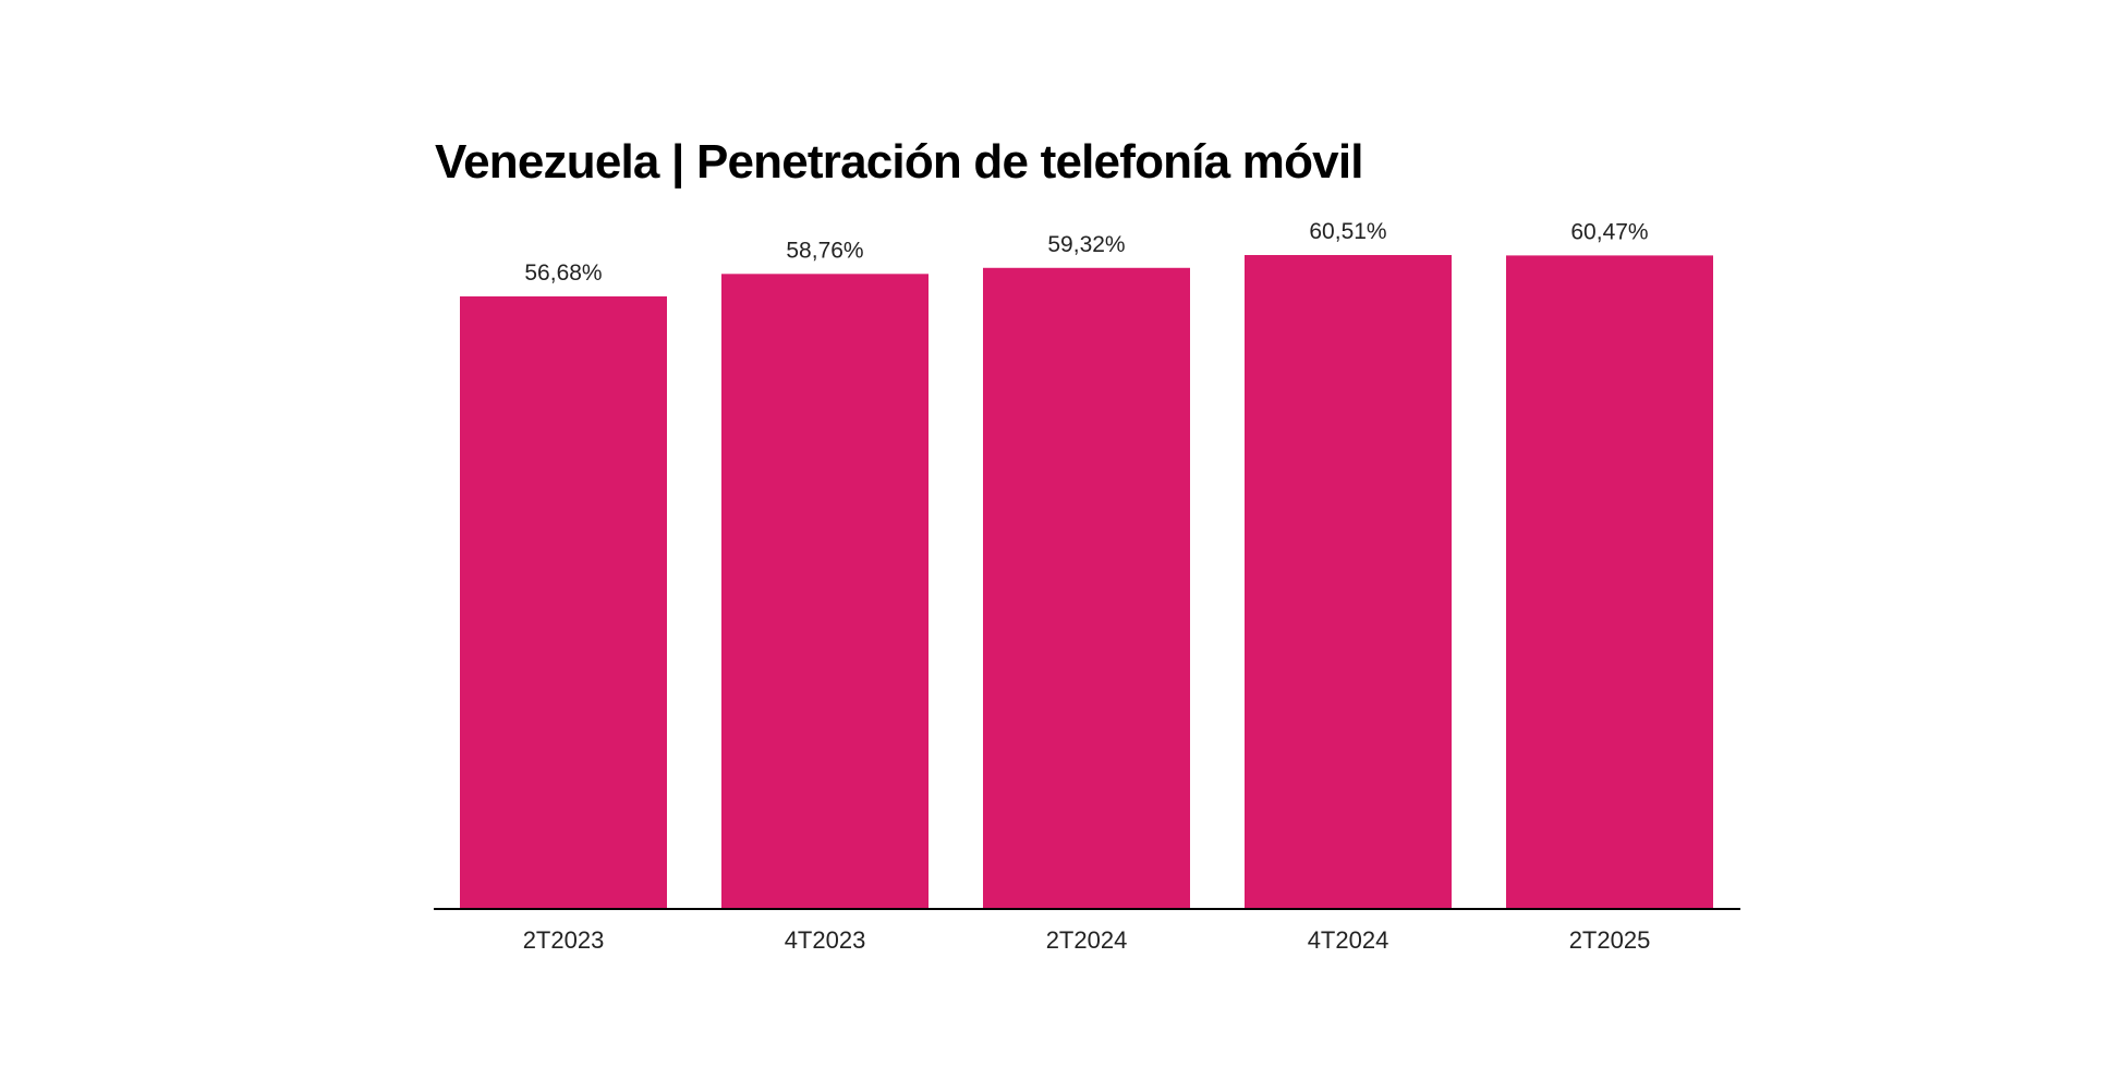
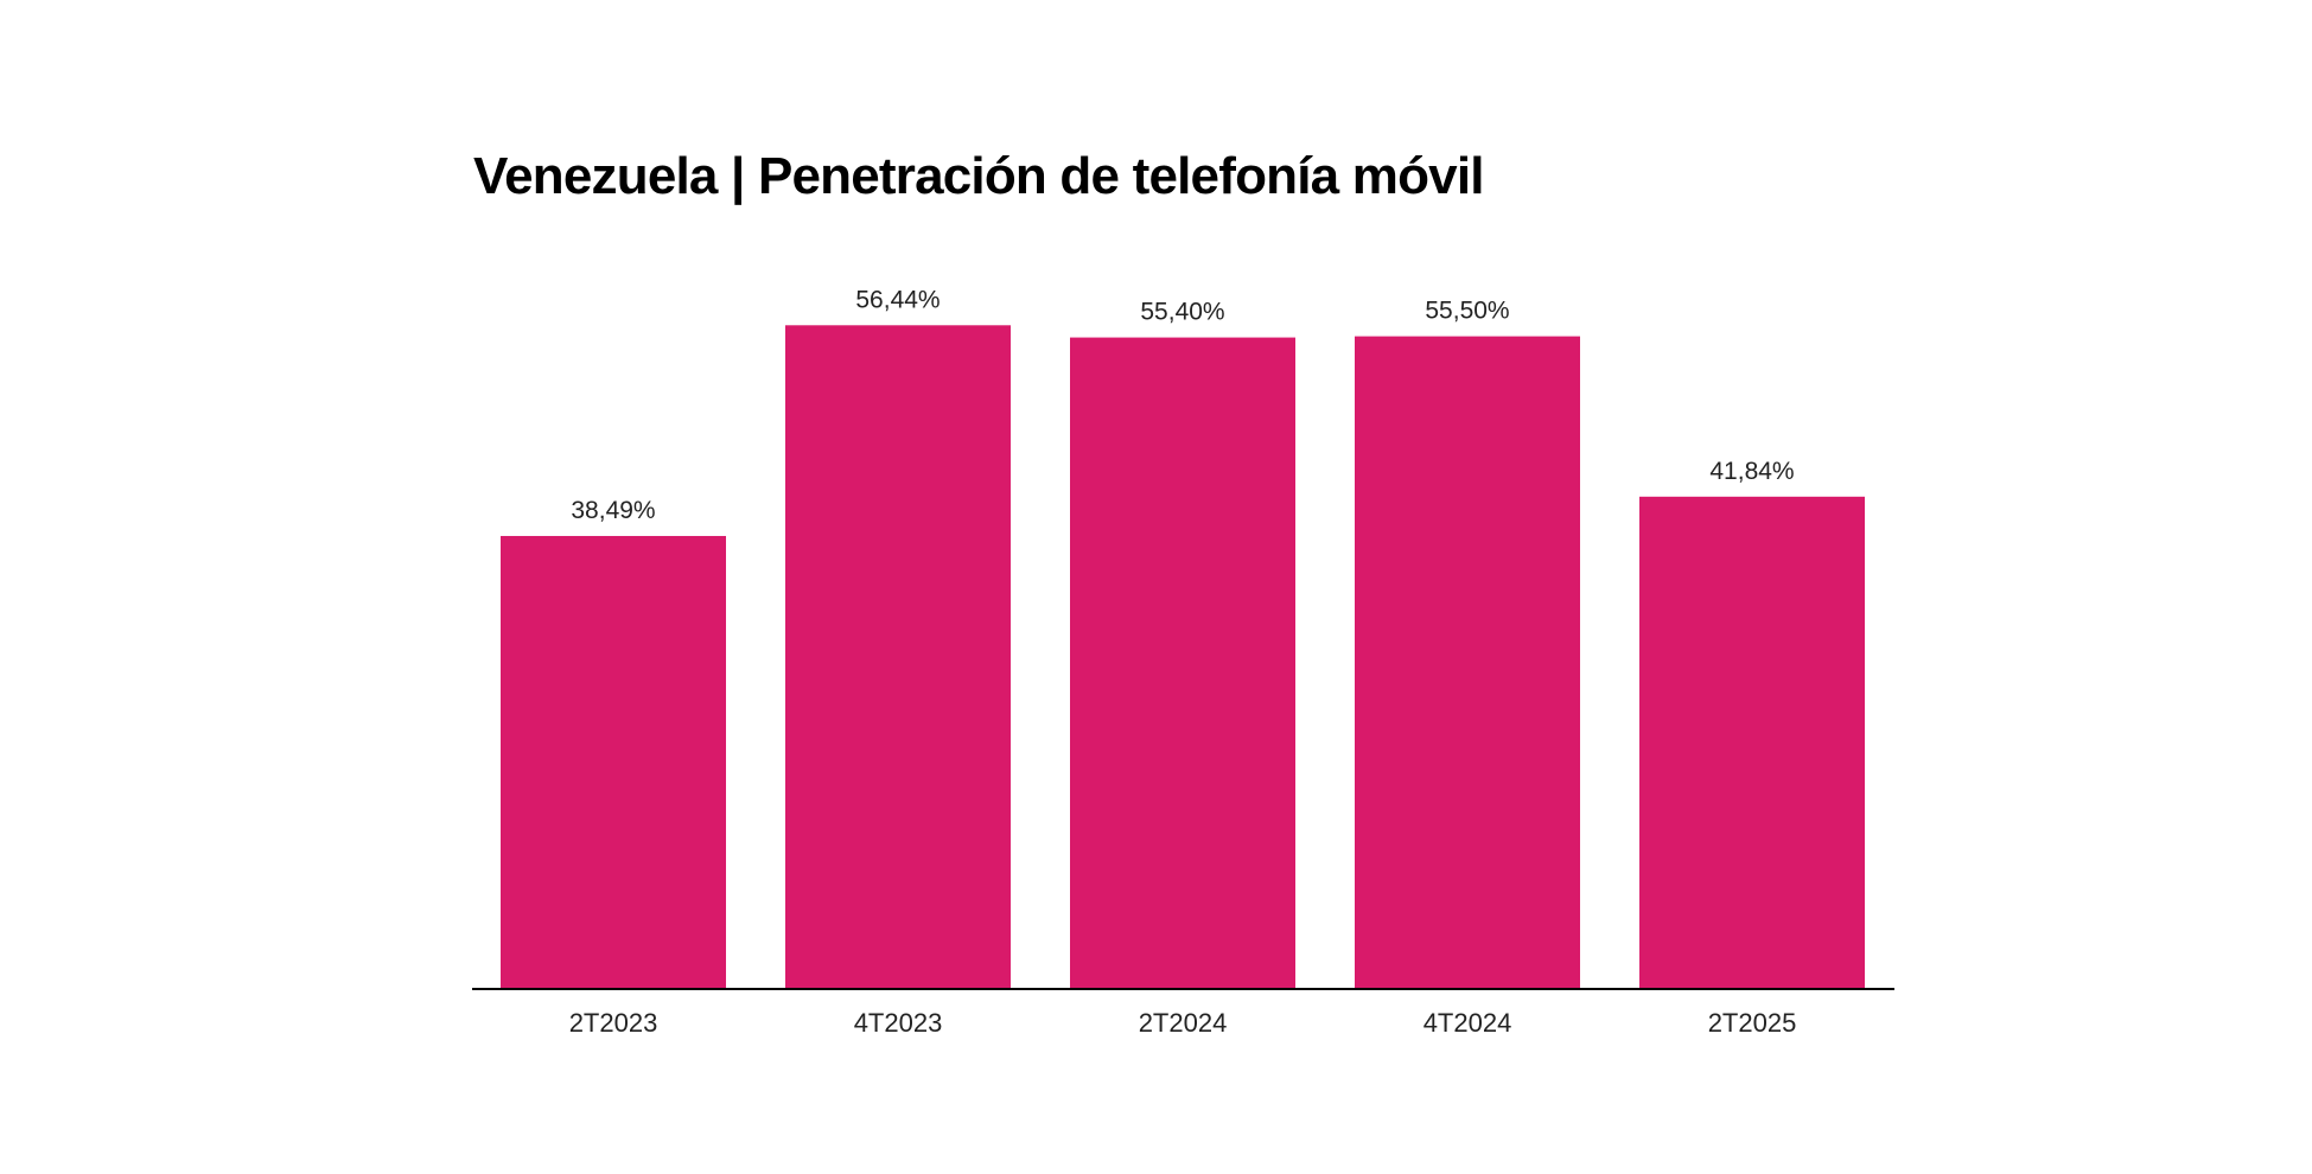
2T2023: 56,68% -> 38,49%
4T2023: 58,76% -> 56,44%
2T2024: 59,32% -> 55,40%
4T2024: 60,51% -> 55,50%
2T2025: 60,47% -> 41,84%
